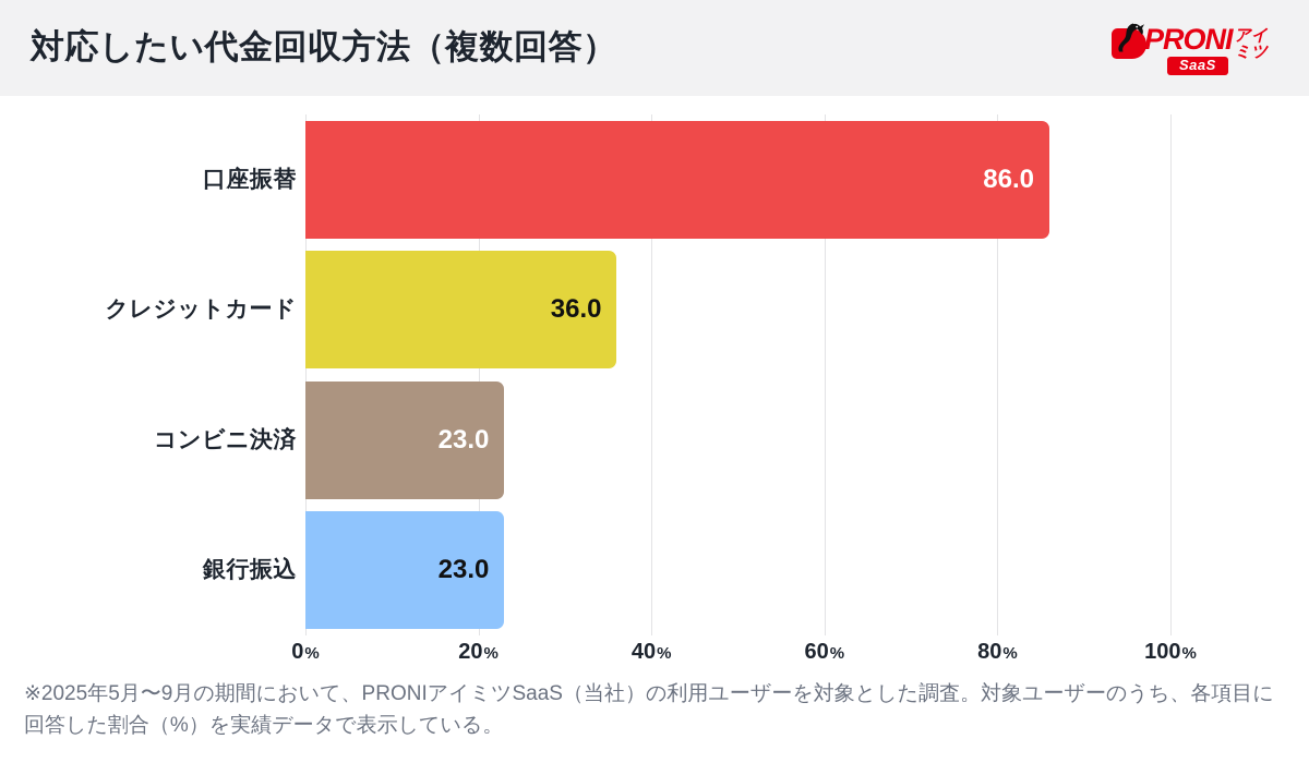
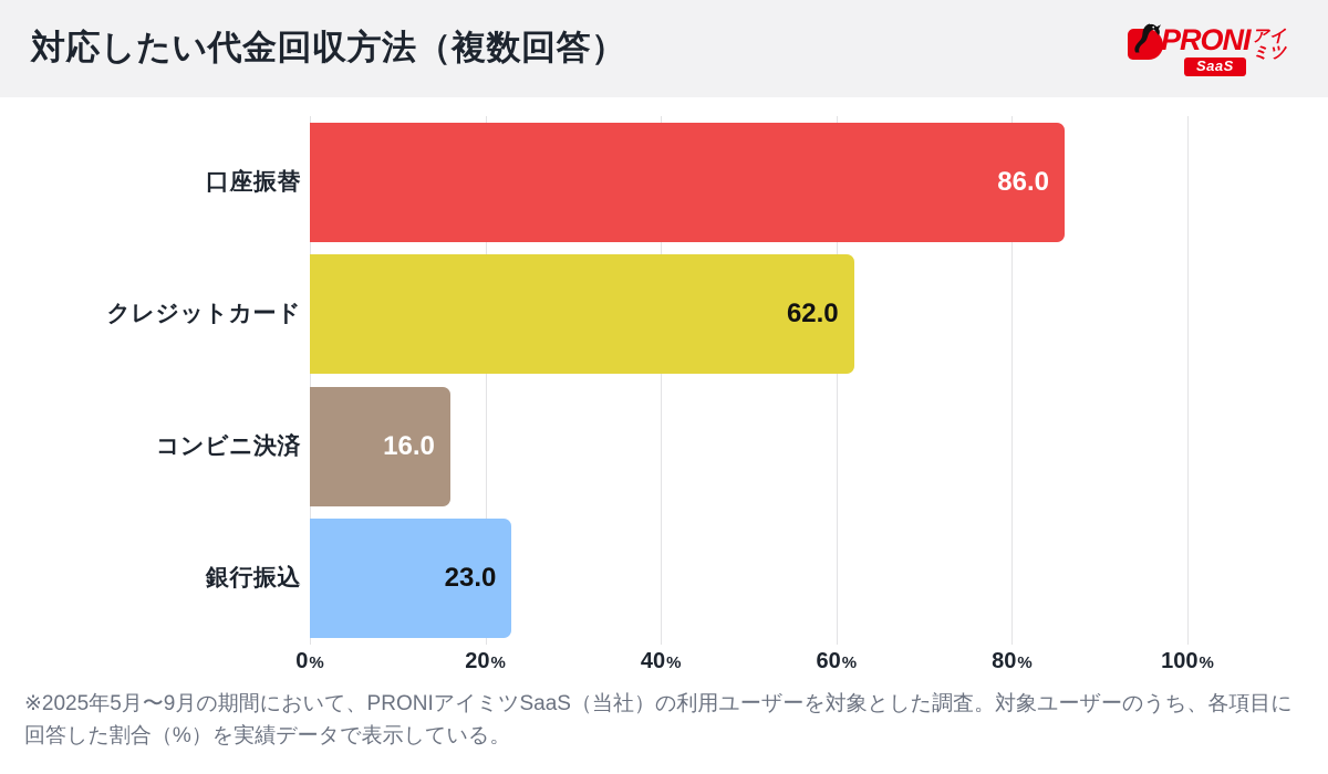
クレジットカード: 36.0 -> 62.0
コンビニ決済: 23.0 -> 16.0
